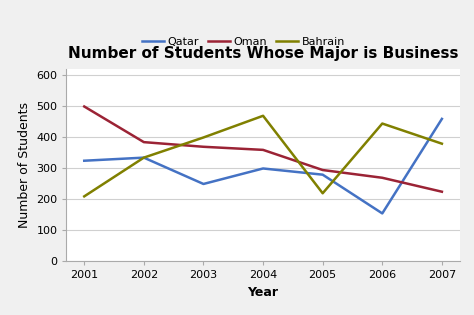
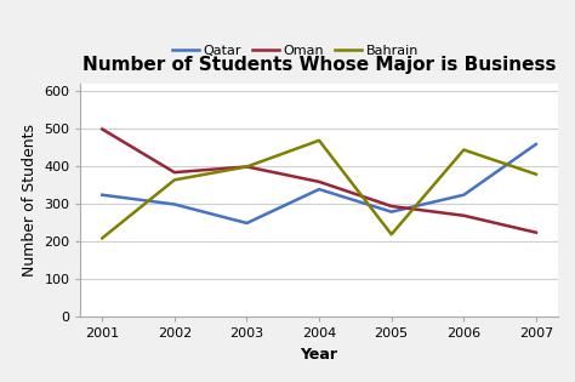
Qatar/2002: 335 -> 300
Bahrain/2002: 335 -> 365
Oman/2003: 370 -> 400
Qatar/2004: 300 -> 340
Qatar/2006: 155 -> 325
